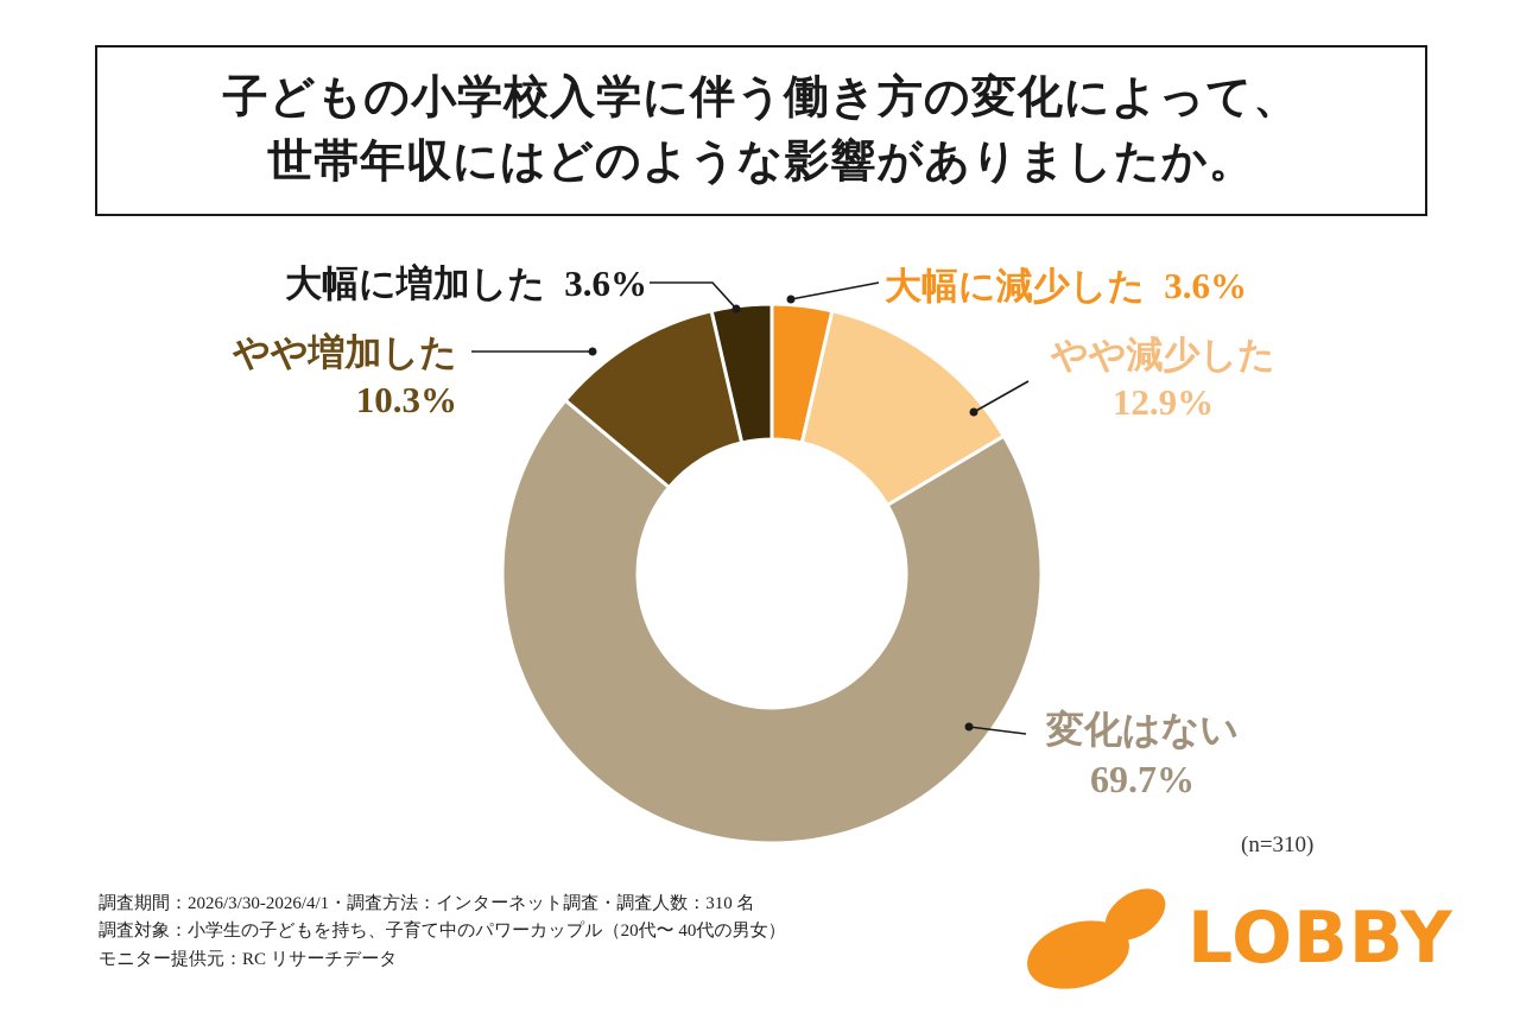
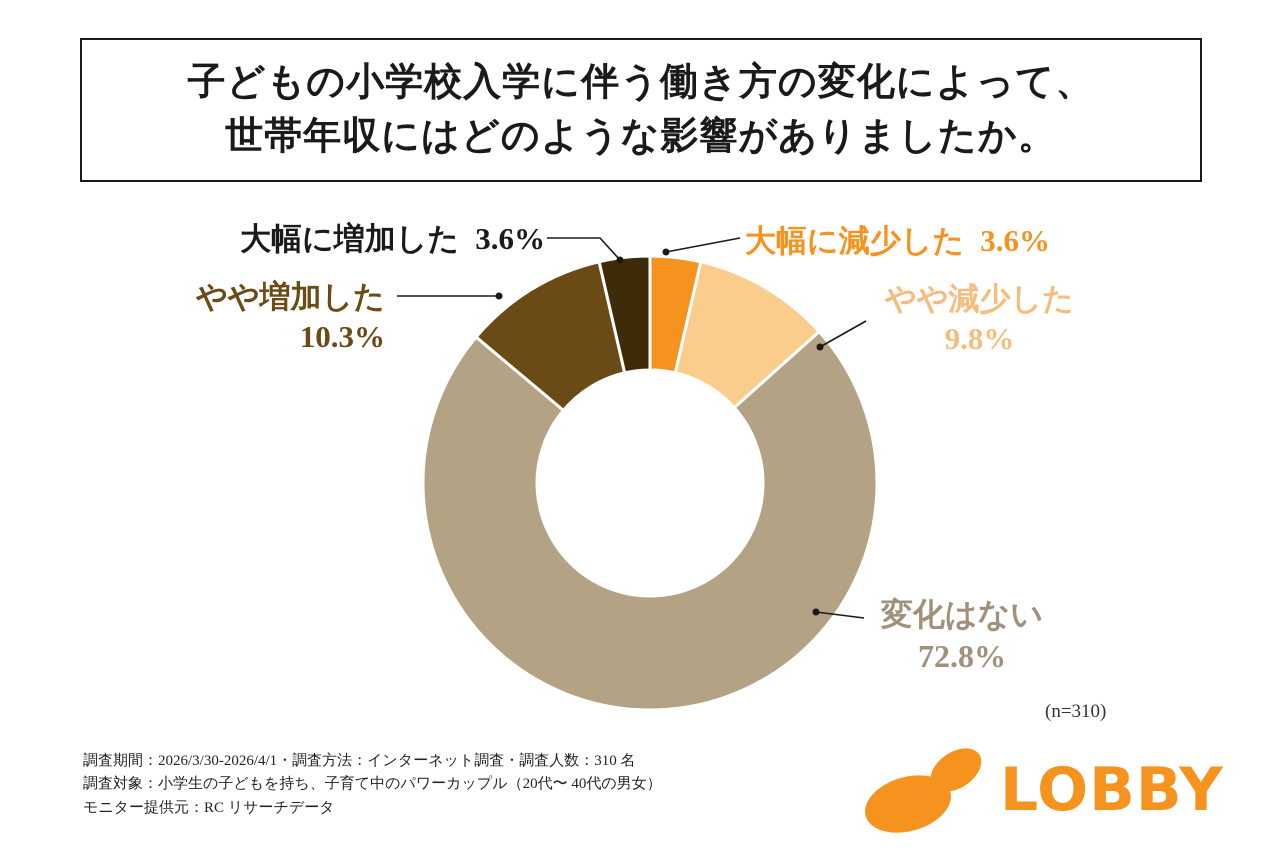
やや減少した: 12.9% -> 9.8%
変化はない: 69.7% -> 72.8%
